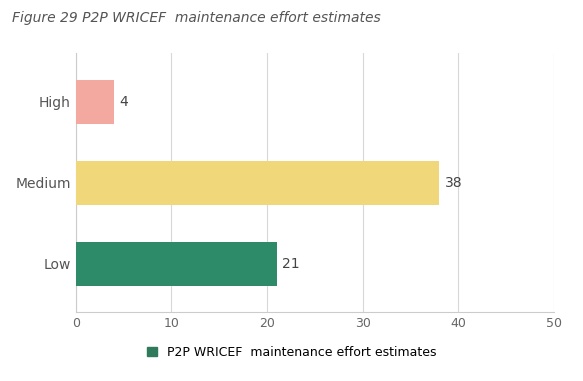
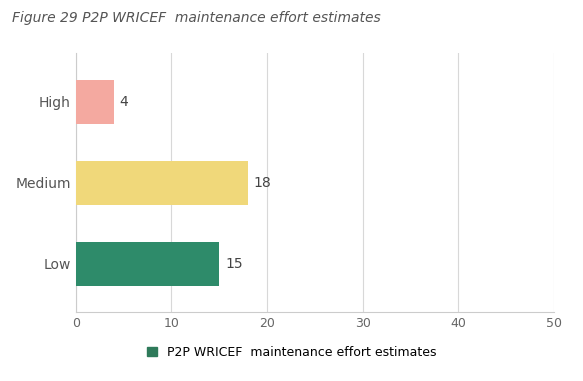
Medium: 38 -> 18
Low: 21 -> 15
